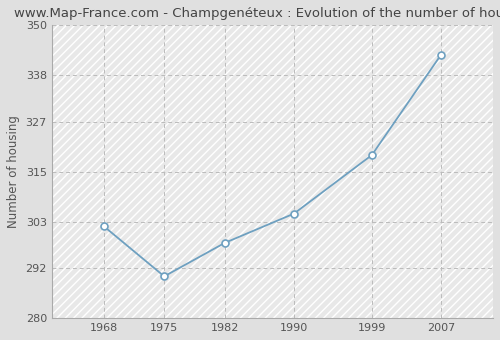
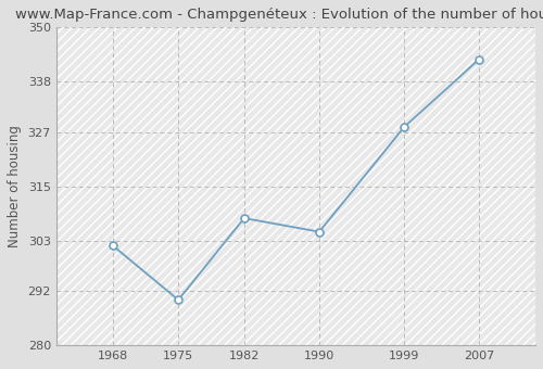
1982: 298 -> 308
1999: 319 -> 328
